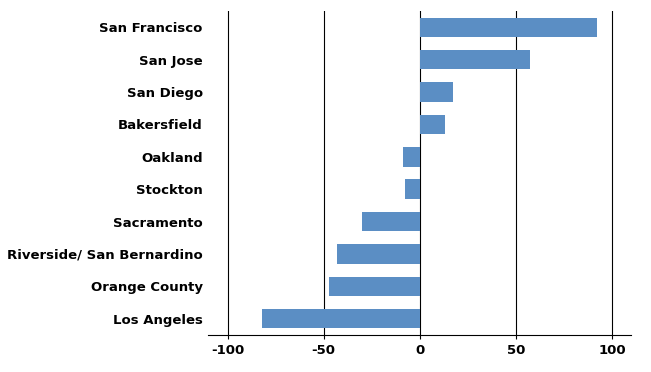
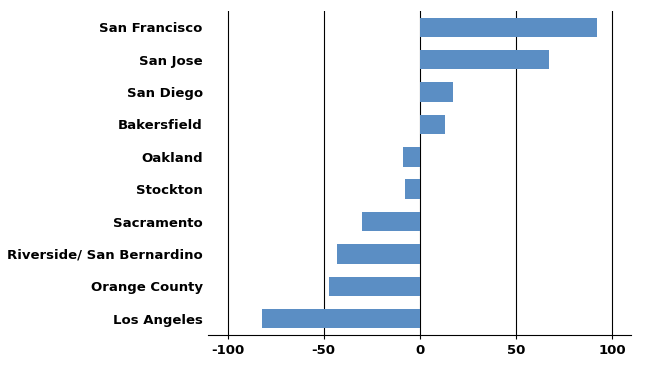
San Jose: 57 -> 67
